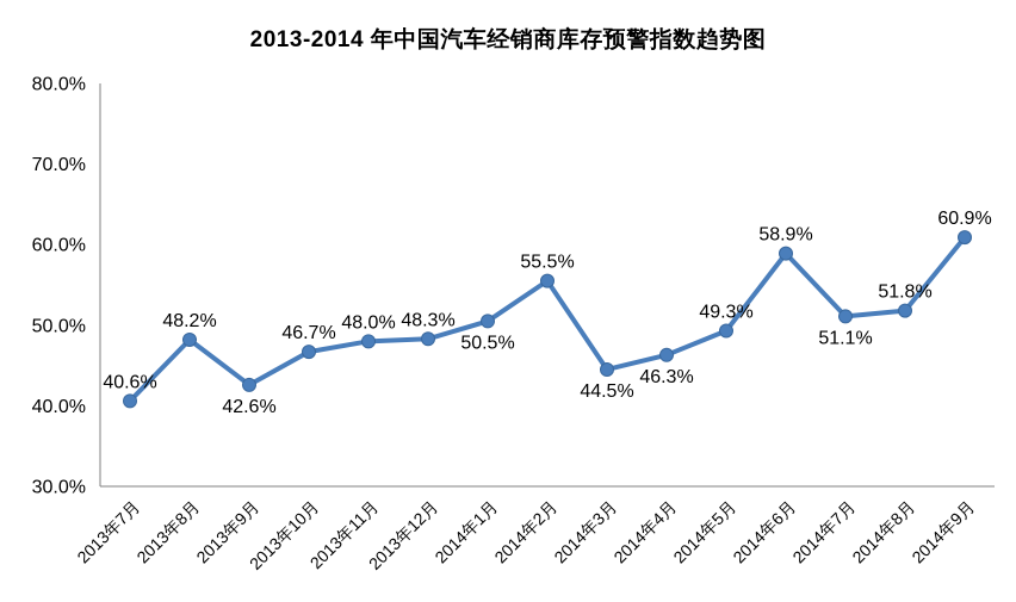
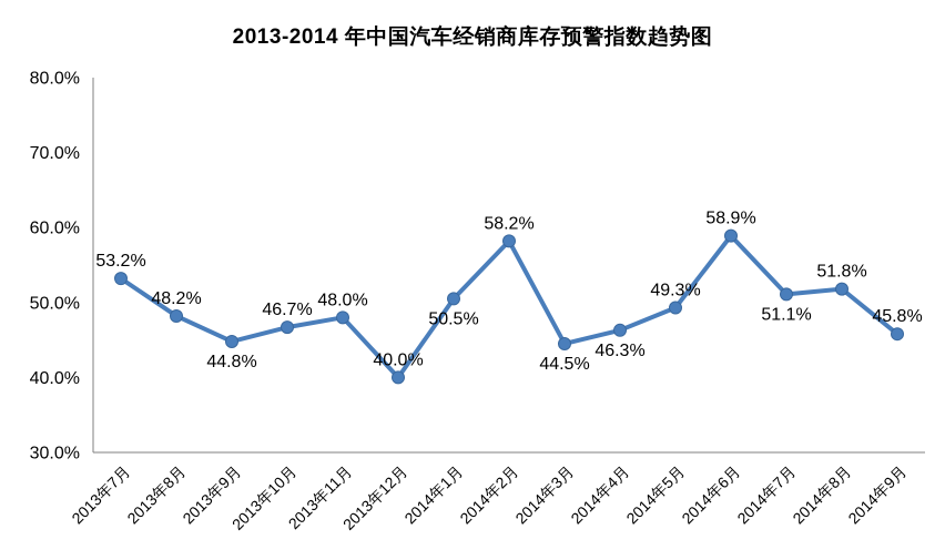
2013年7月: 40.6% -> 53.2%
2013年9月: 42.6% -> 44.8%
2013年12月: 48.3% -> 40.0%
2014年2月: 55.5% -> 58.2%
2014年9月: 60.9% -> 45.8%
